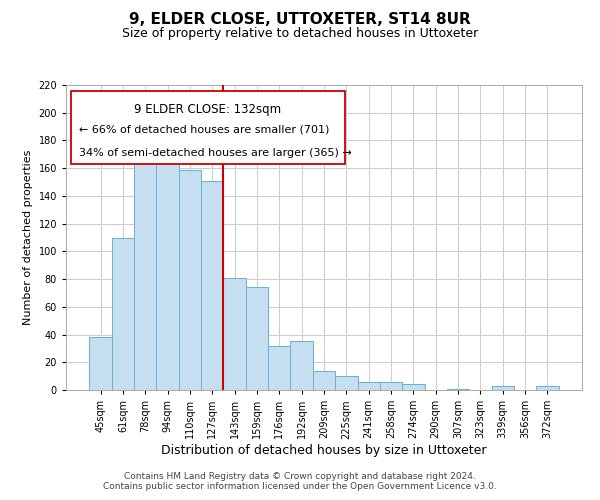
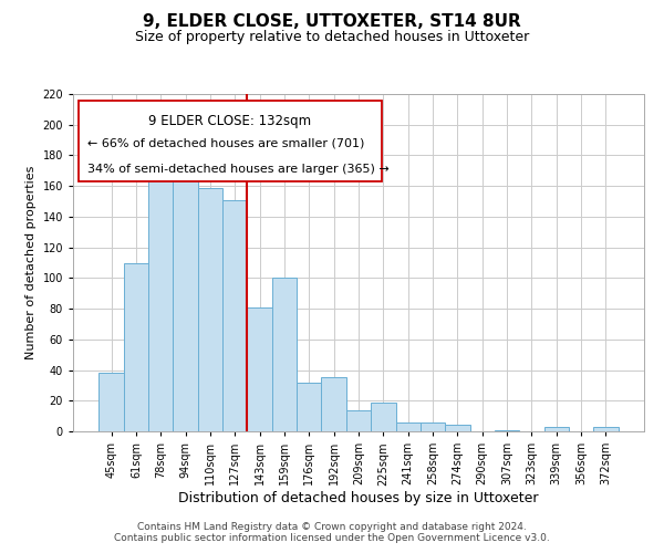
159sqm: 74 -> 100
225sqm: 10 -> 19
